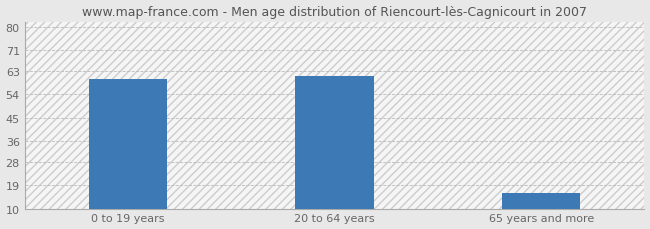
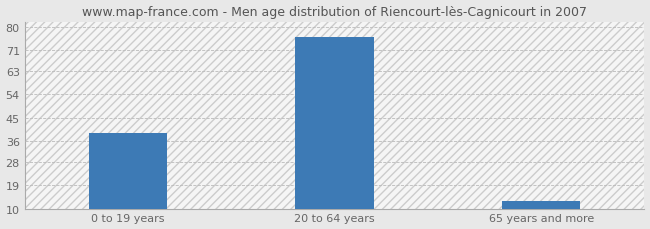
0 to 19 years: 60 -> 39
20 to 64 years: 61 -> 76
65 years and more: 16 -> 13
